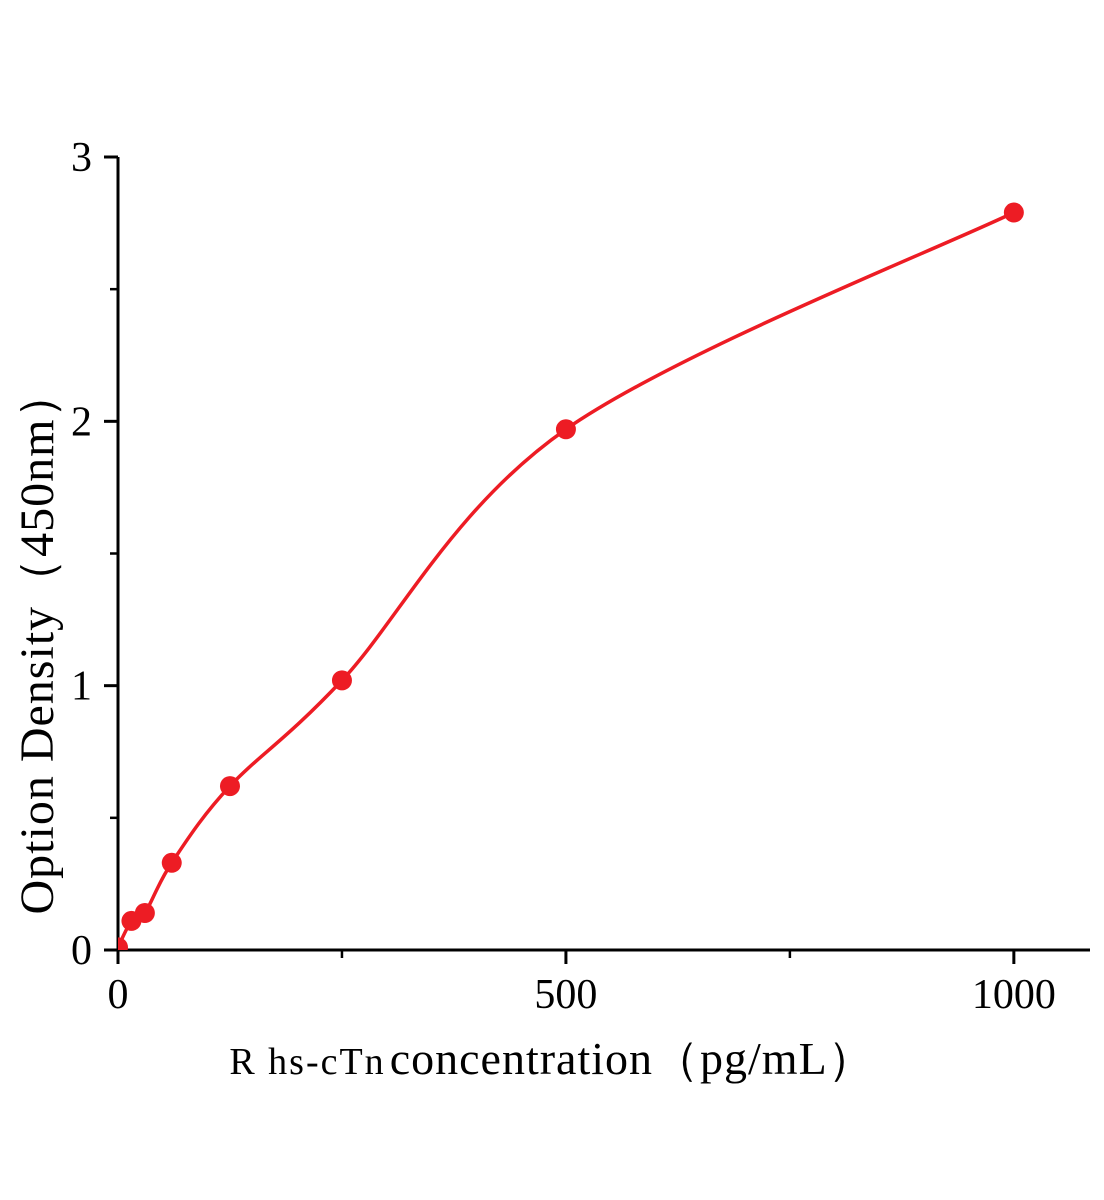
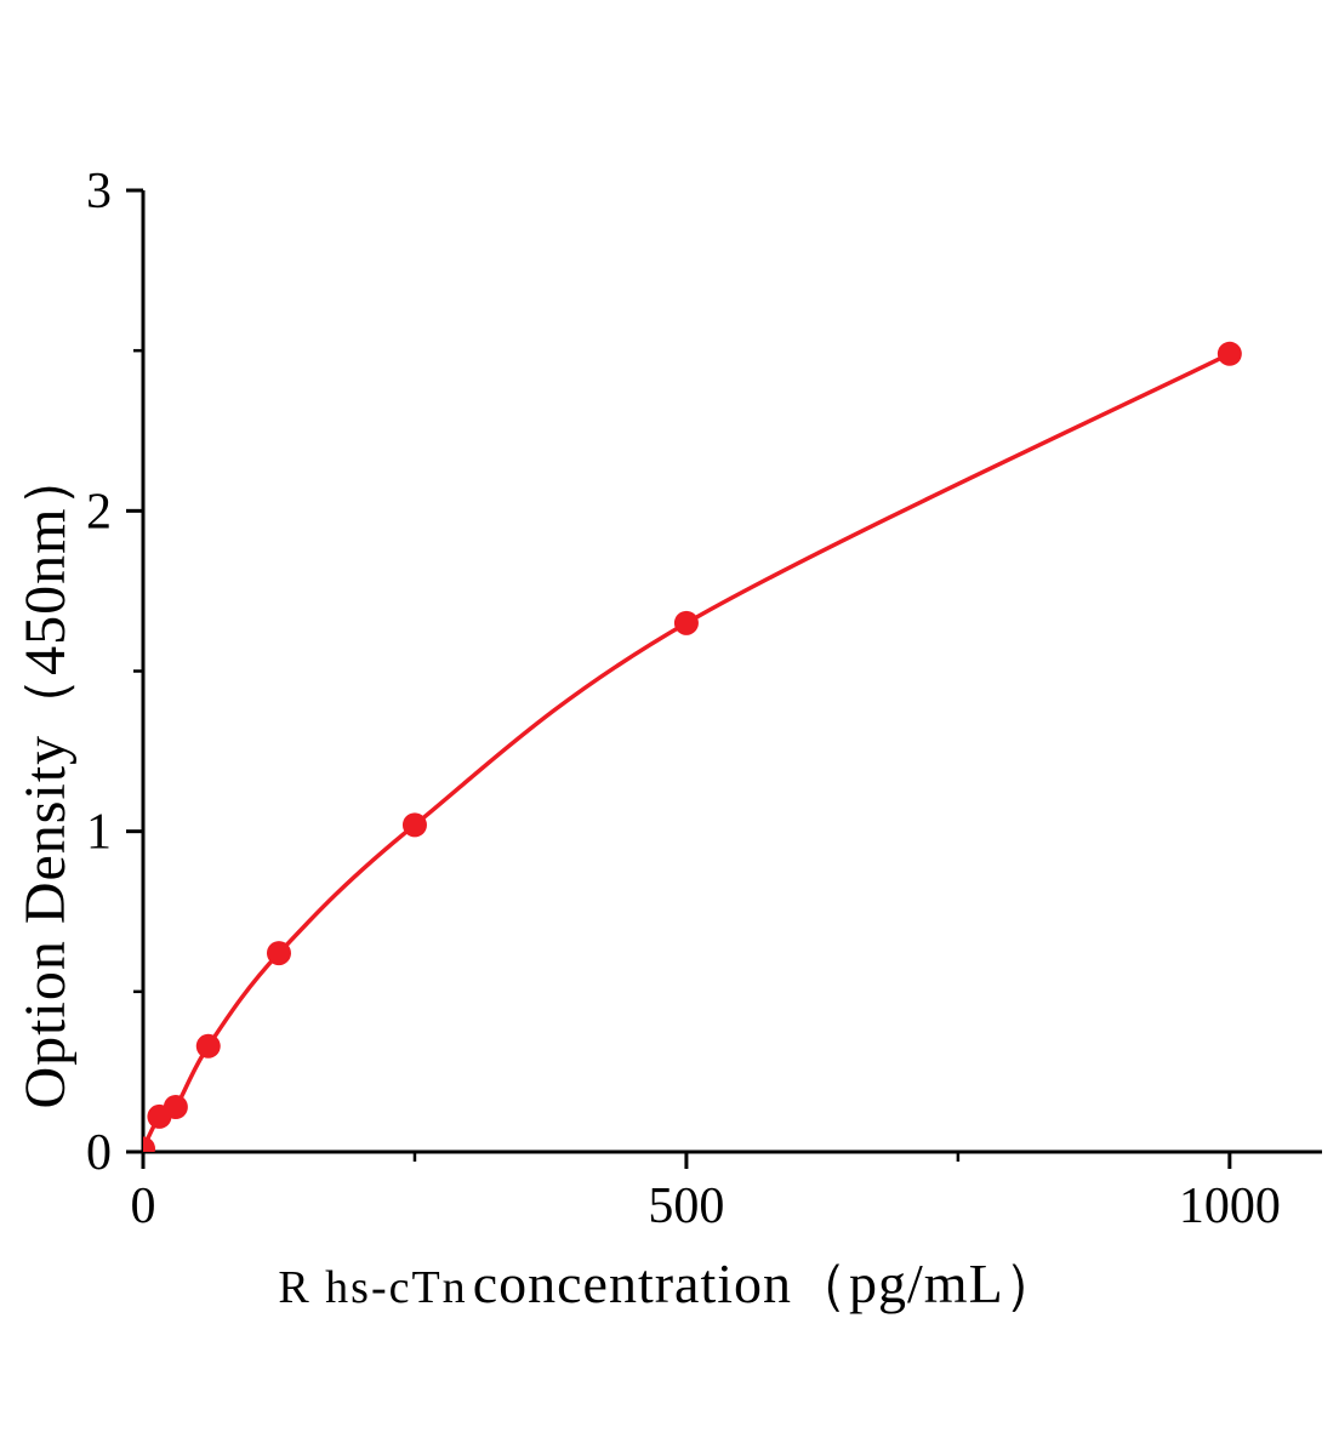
500: 1.97 -> 1.65
1000: 2.79 -> 2.49
